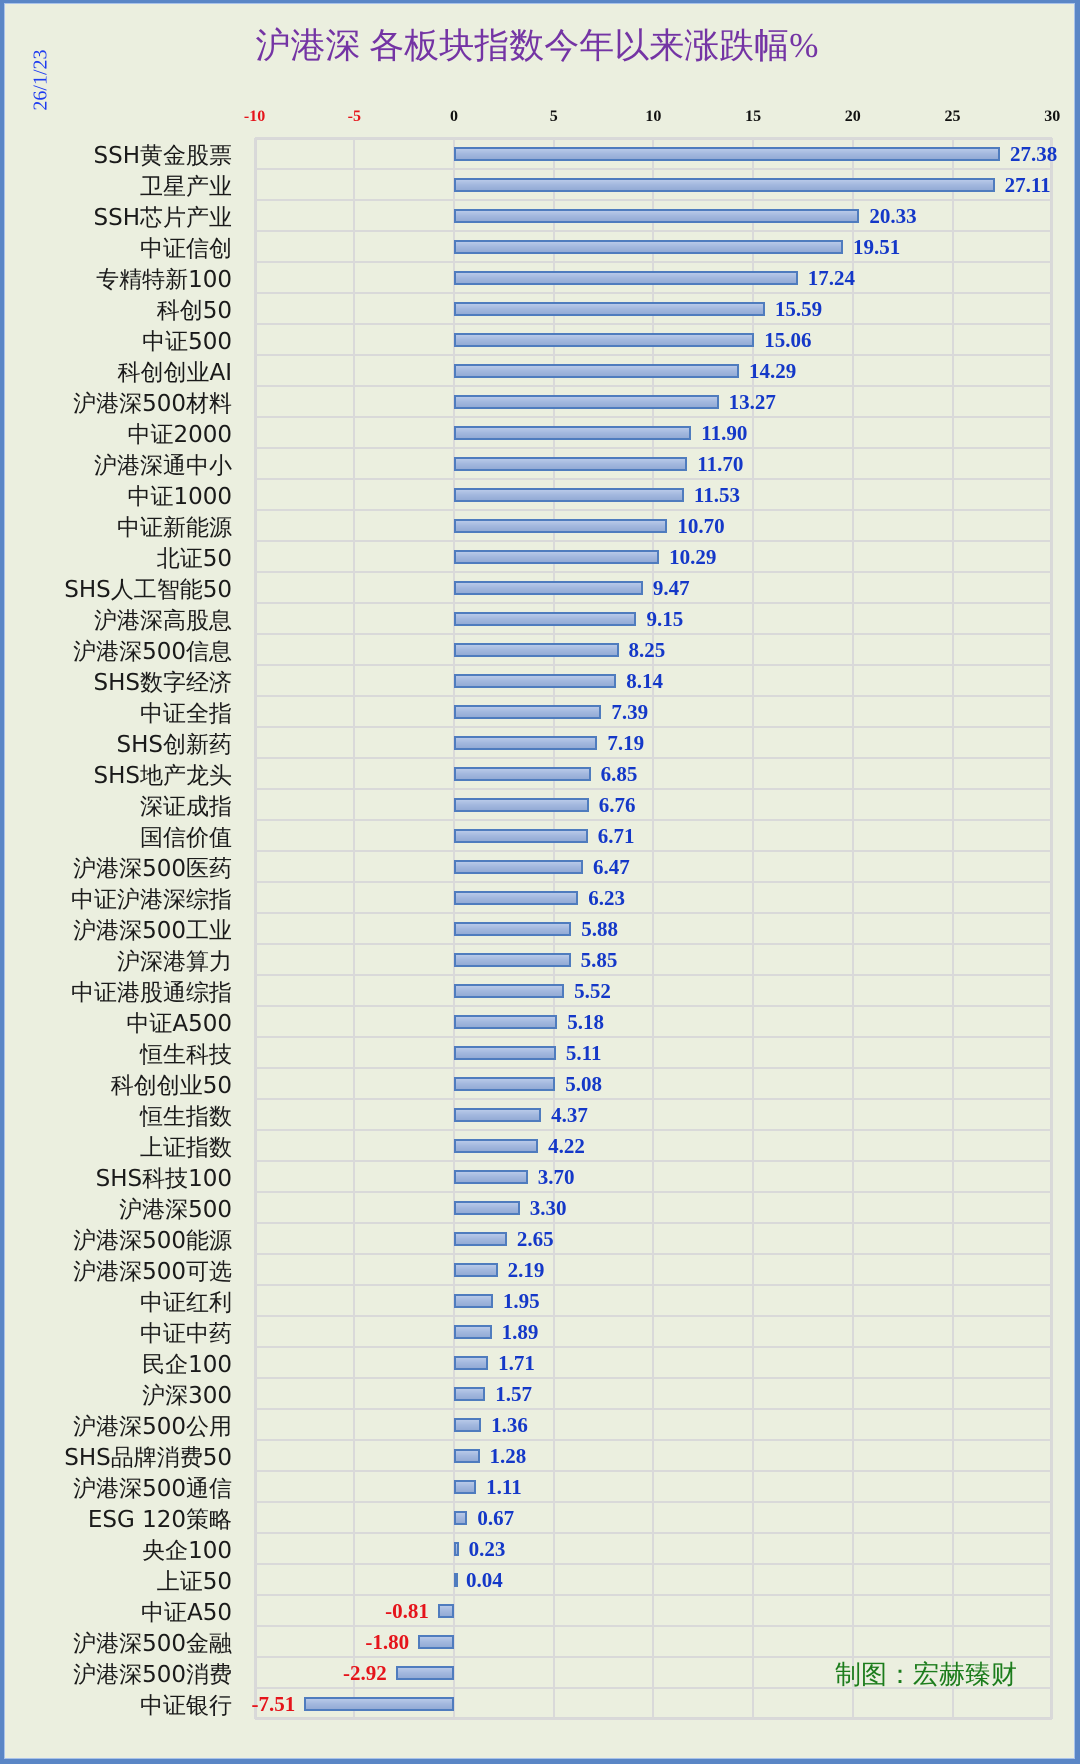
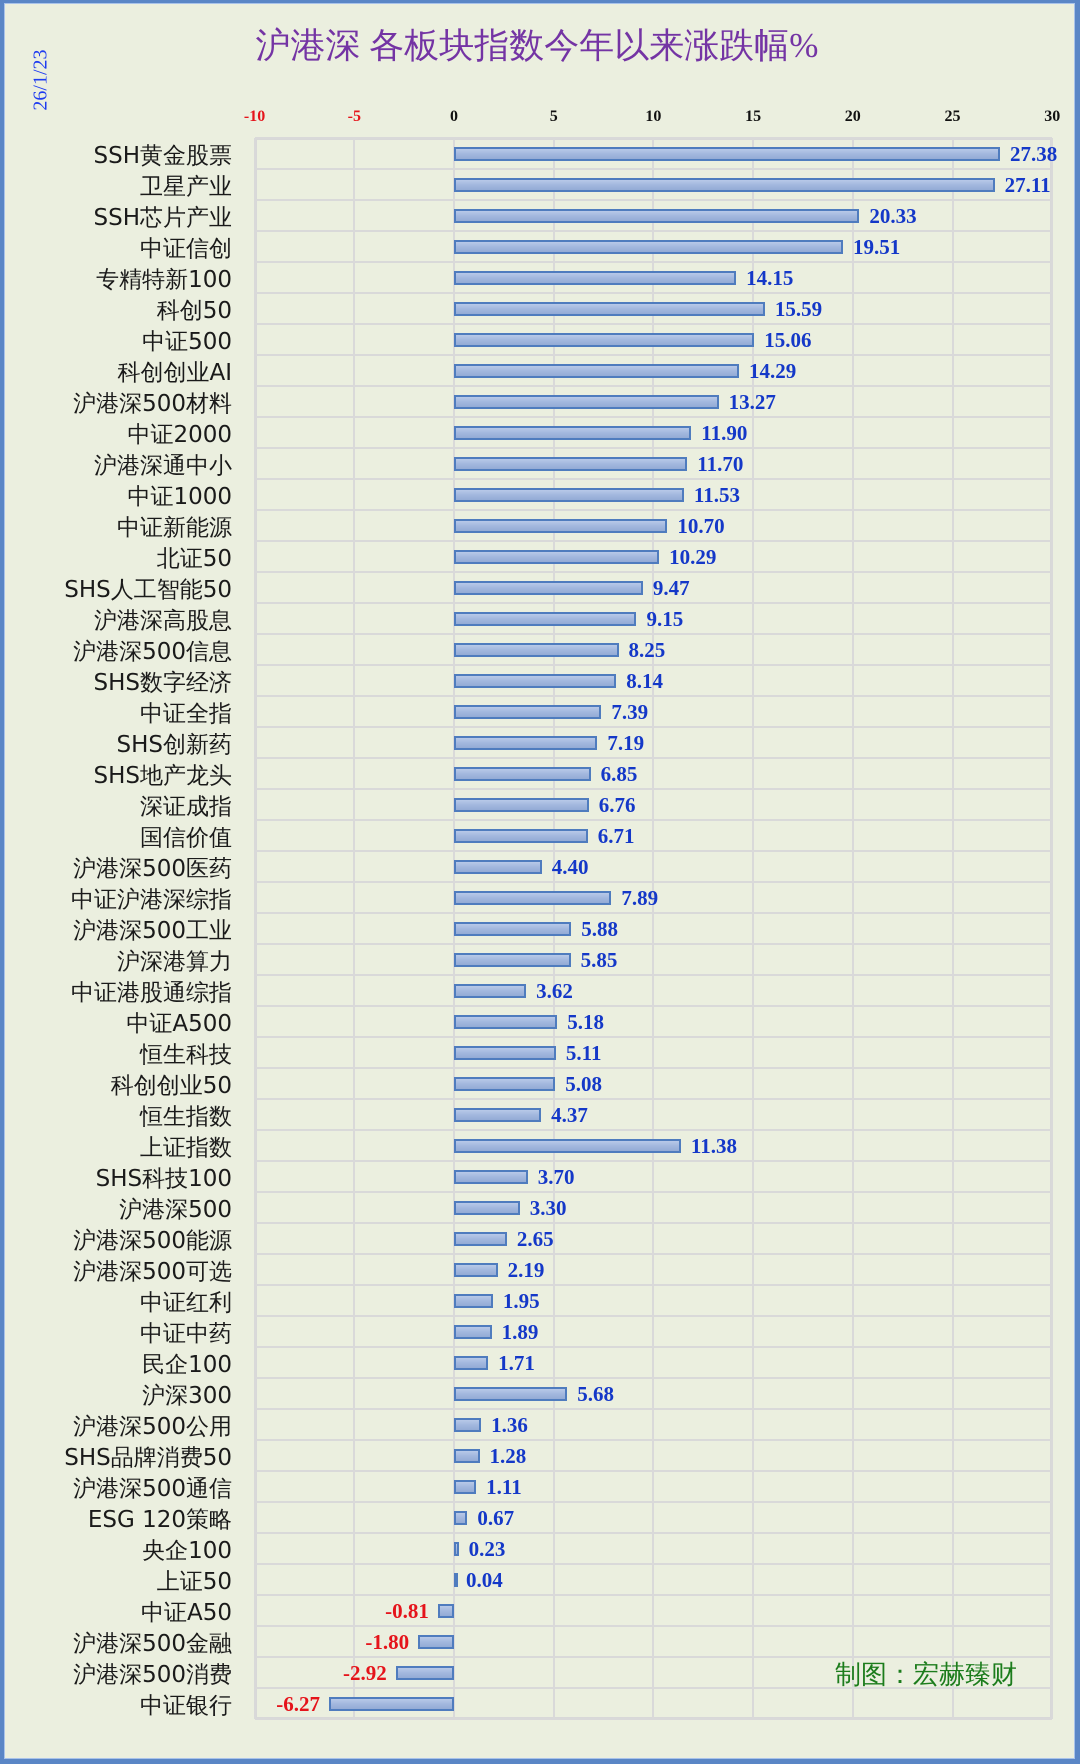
专精特新100: 17.24 -> 14.15
沪港深500医药: 6.47 -> 4.40
中证沪港深综指: 6.23 -> 7.89
中证港股通综指: 5.52 -> 3.62
上证指数: 4.22 -> 11.38
沪深300: 1.57 -> 5.68
中证银行: -7.51 -> -6.27
